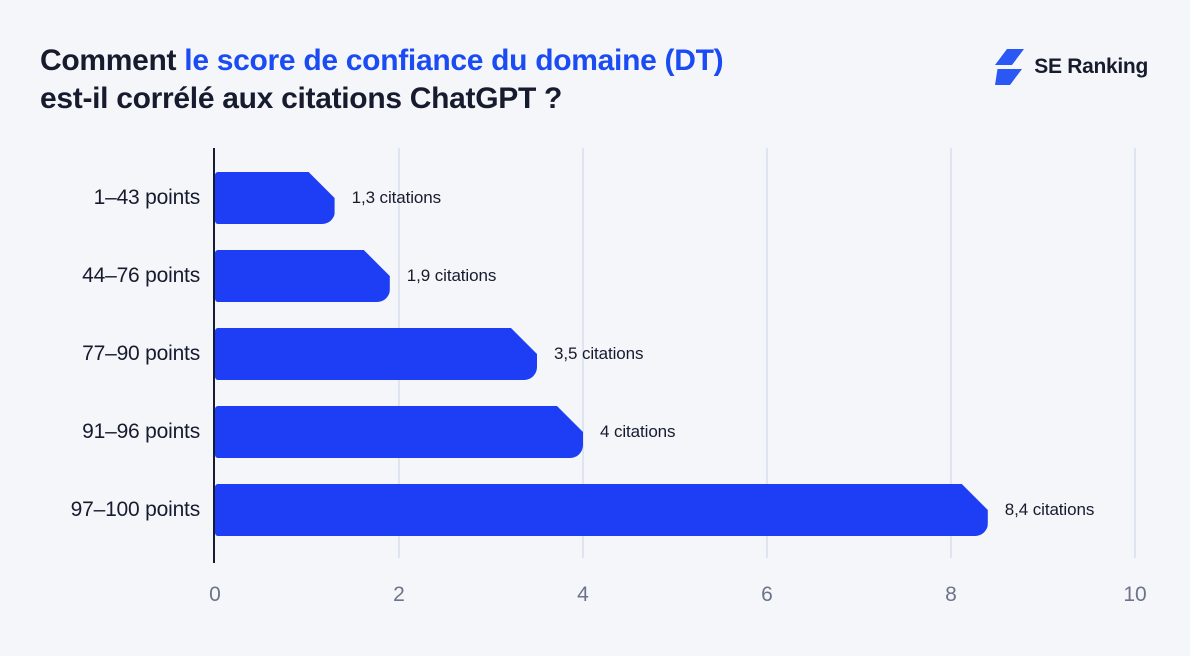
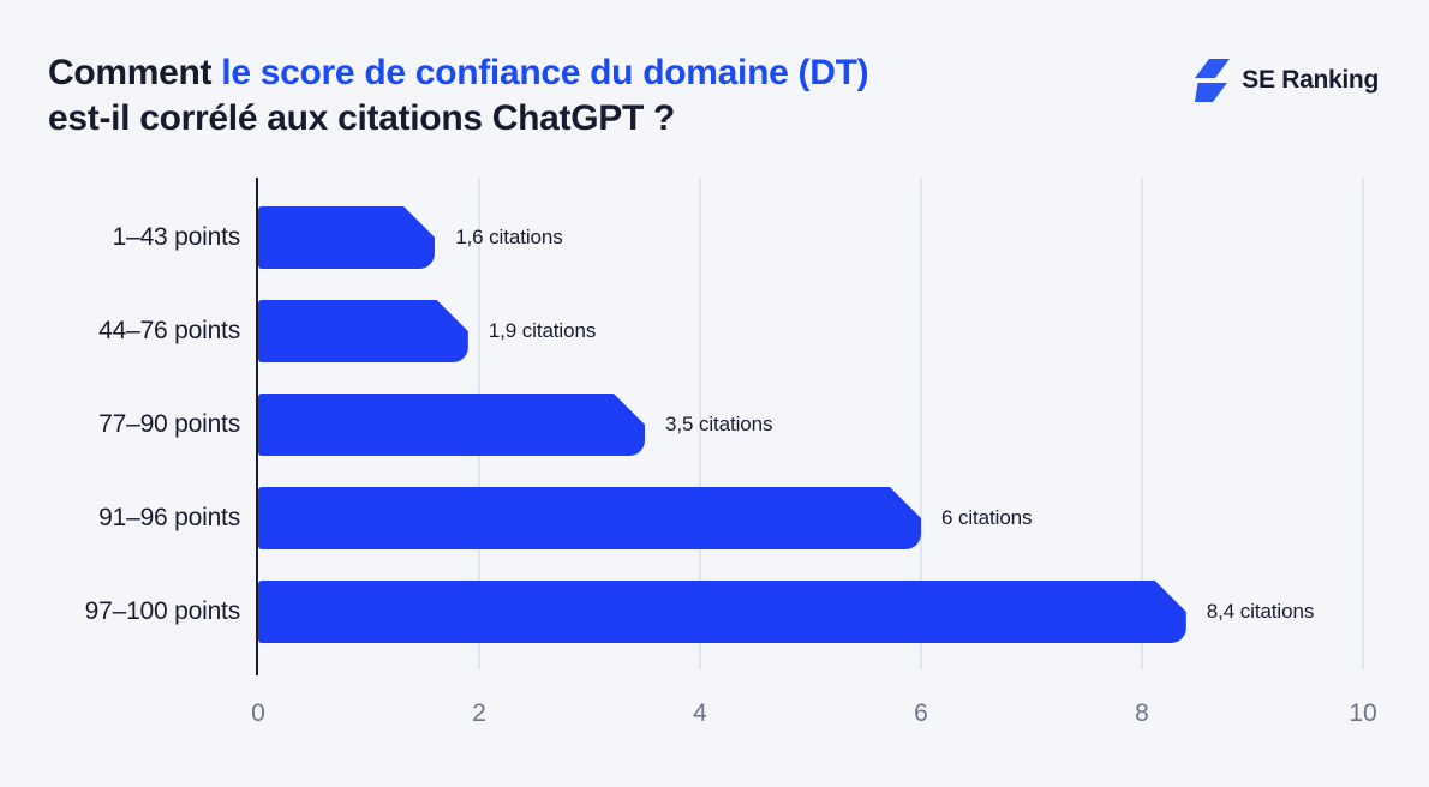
1–43 points: 1,3 -> 1,6
91–96 points: 4 -> 6
